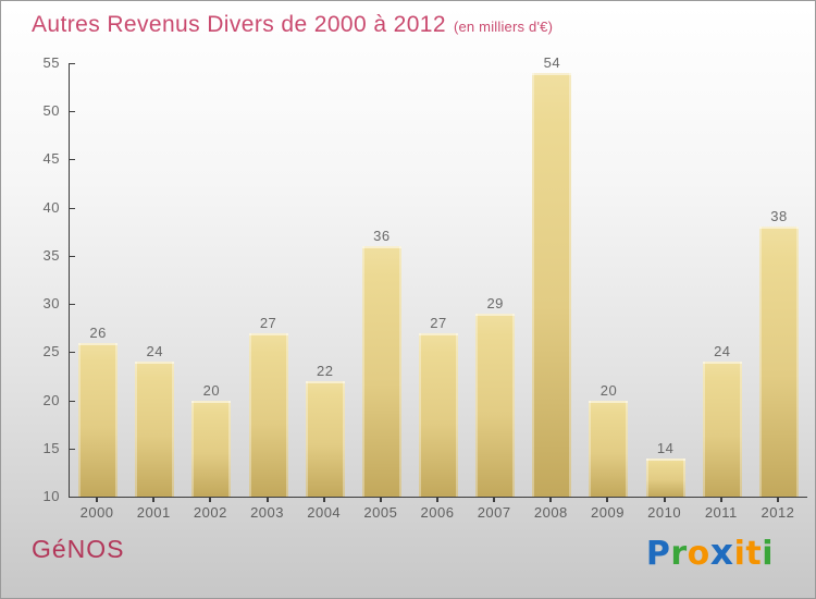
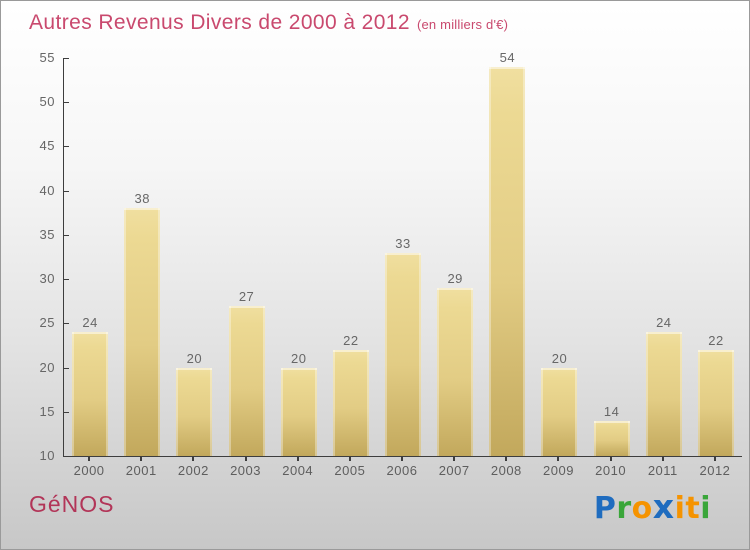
2000: 26 -> 24
2001: 24 -> 38
2004: 22 -> 20
2005: 36 -> 22
2006: 27 -> 33
2012: 38 -> 22
